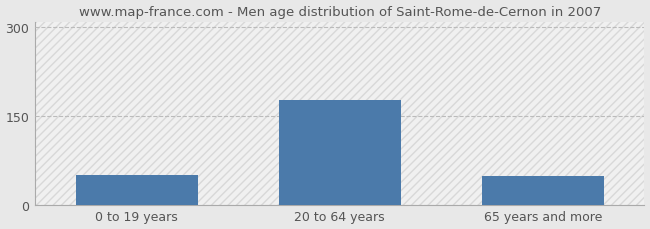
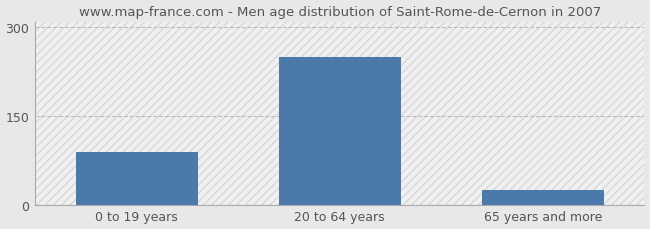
0 to 19 years: 50 -> 90
20 to 64 years: 178 -> 250
65 years and more: 48 -> 26
